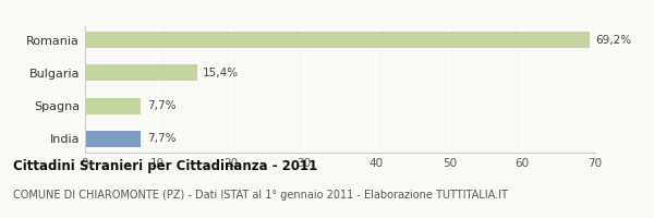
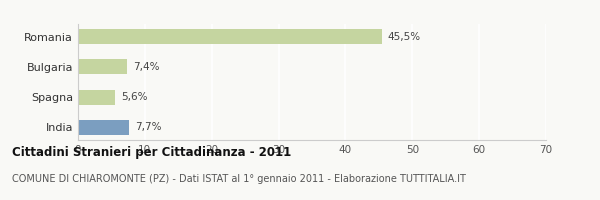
Romania: 69,2% -> 45,5%
Bulgaria: 15,4% -> 7,4%
Spagna: 7,7% -> 5,6%
